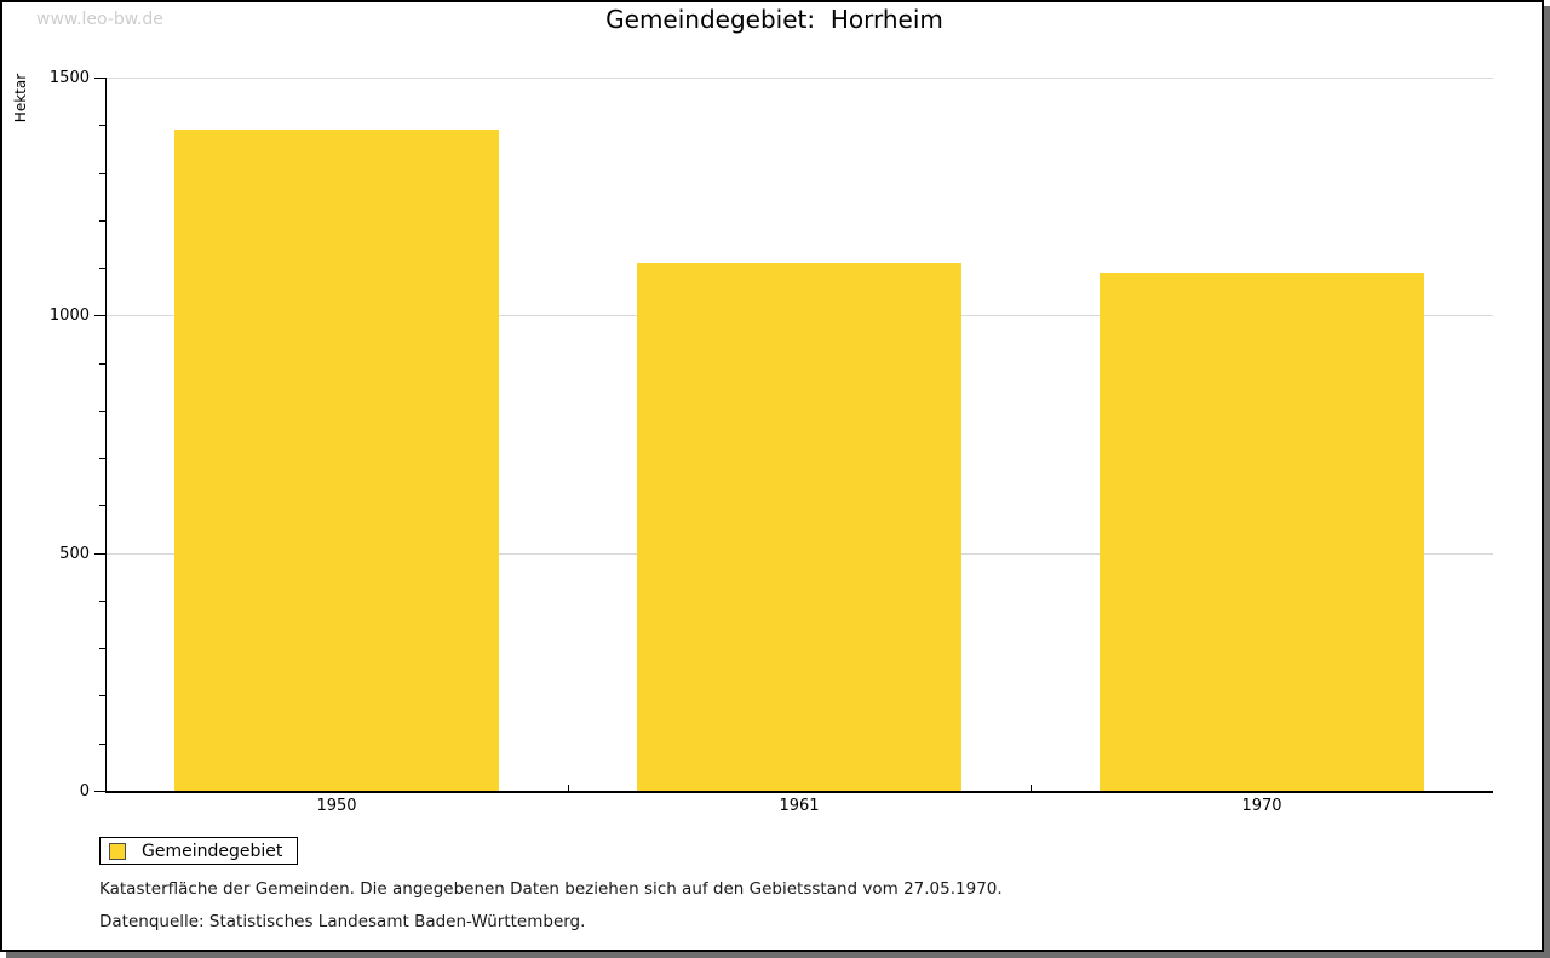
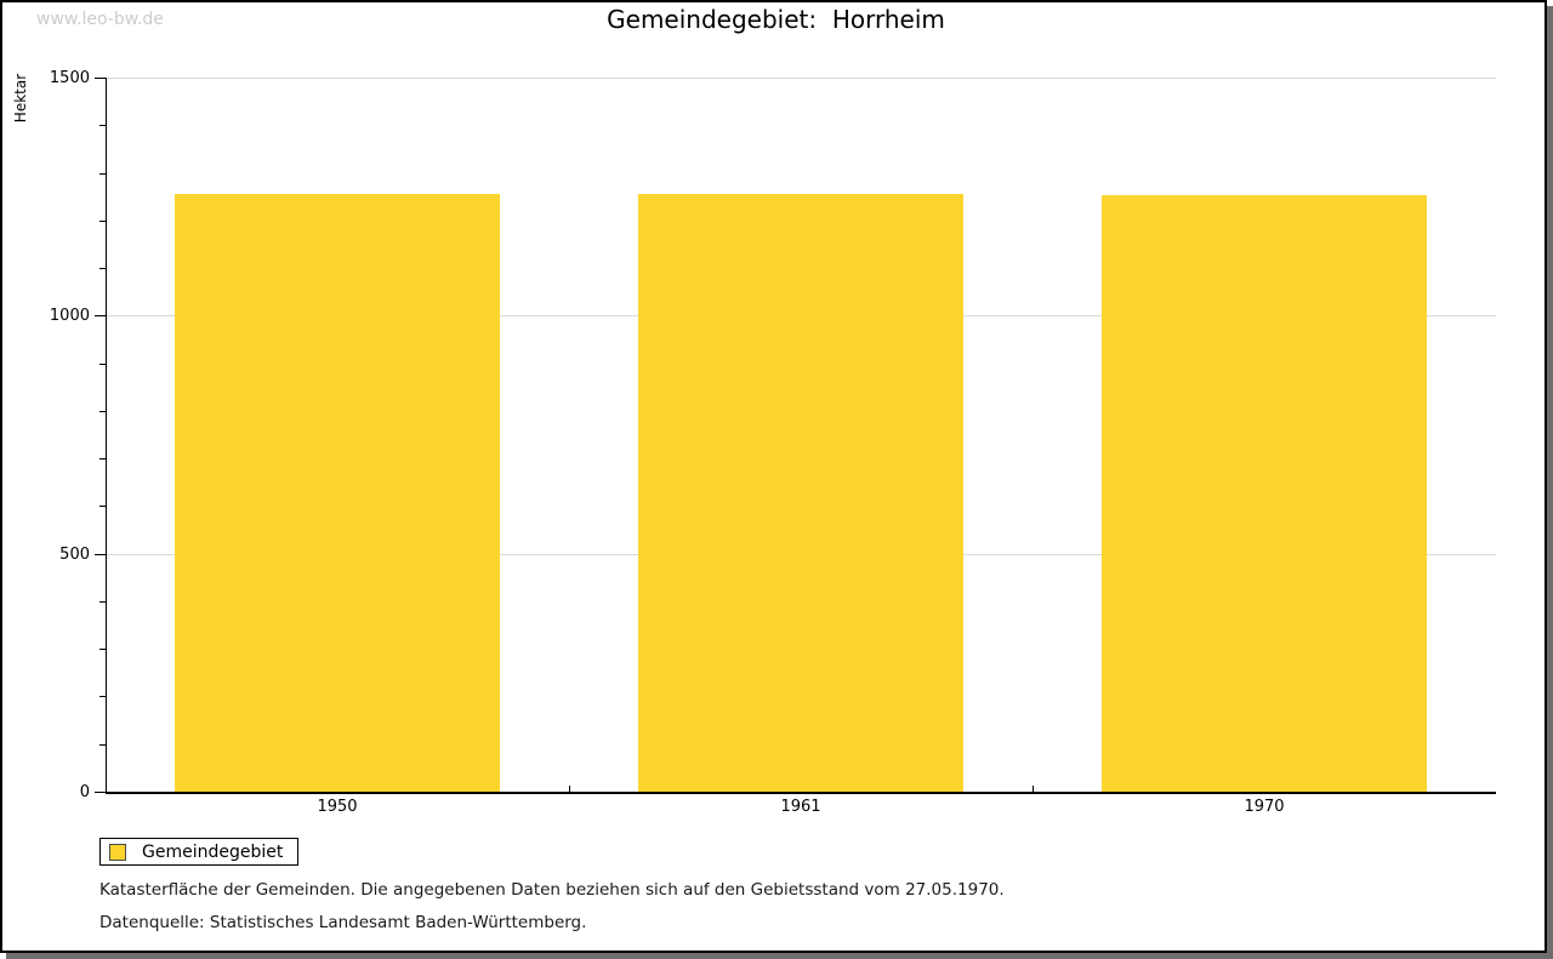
1950: 1390 -> 1260
1961: 1110 -> 1260
1970: 1090 -> 1250
